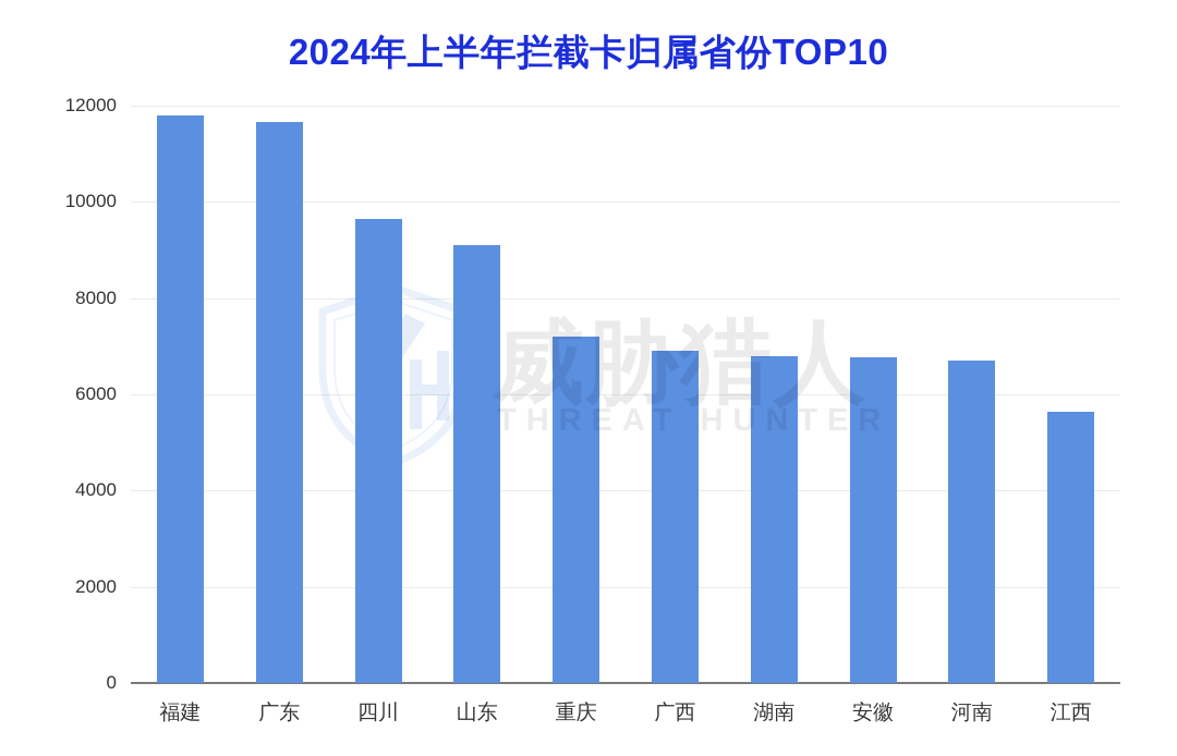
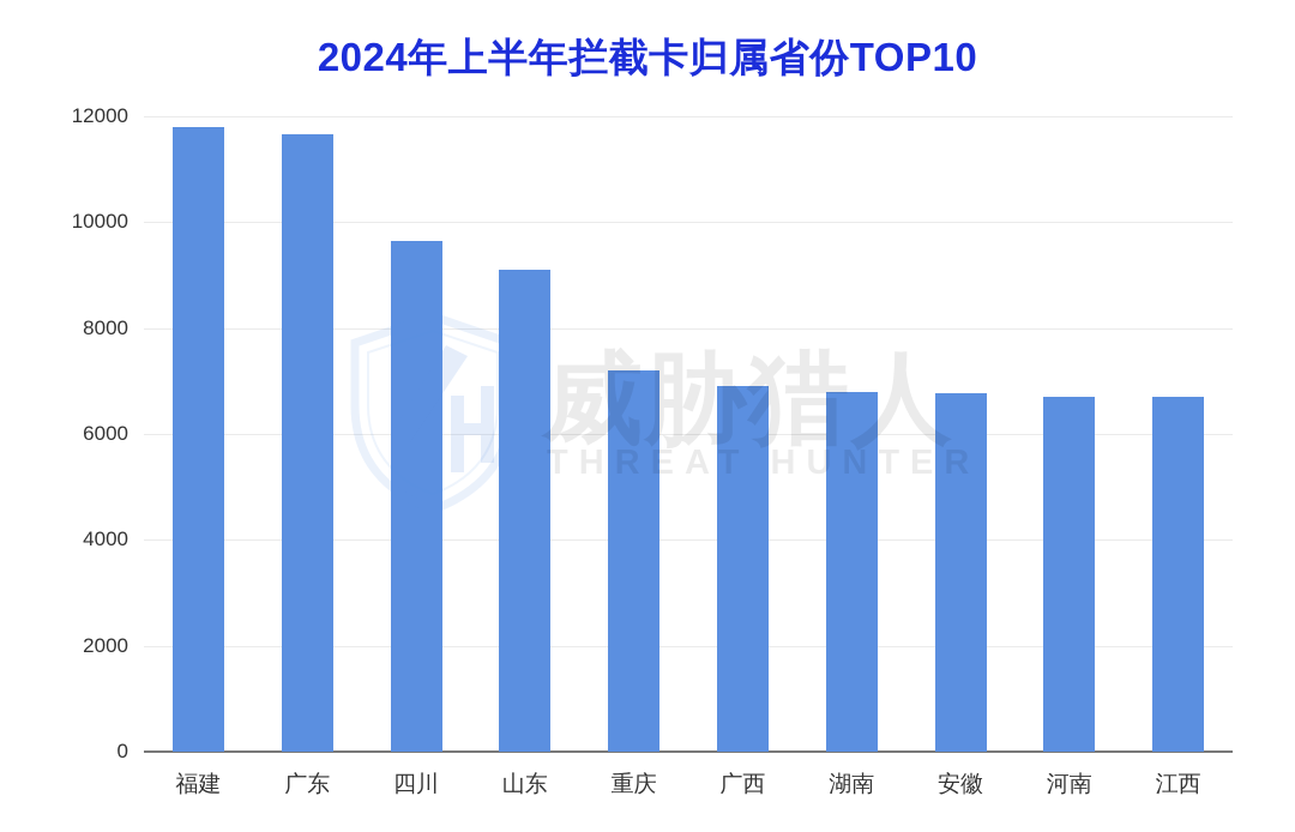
江西: 5600 -> 6700
